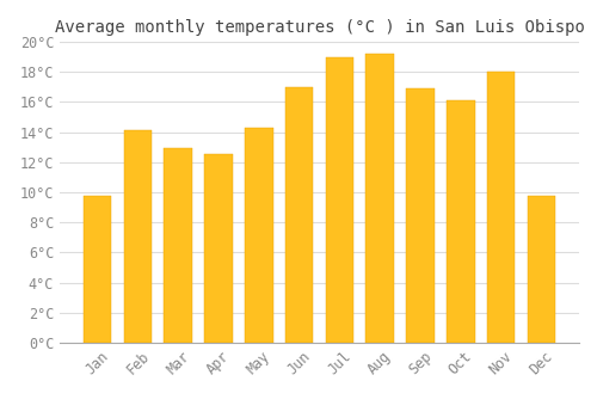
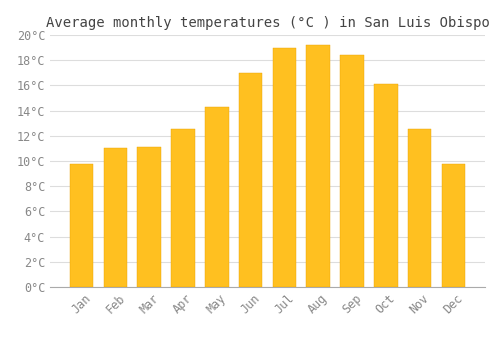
Feb: 14.1°C -> 11.0°C
Mar: 12.9°C -> 11.1°C
Sep: 16.9°C -> 18.4°C
Nov: 18.0°C -> 12.5°C
